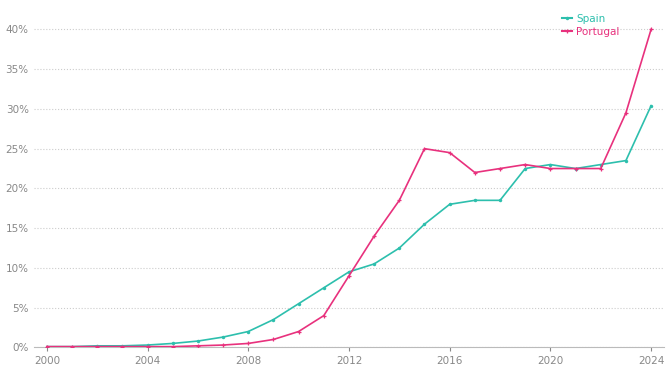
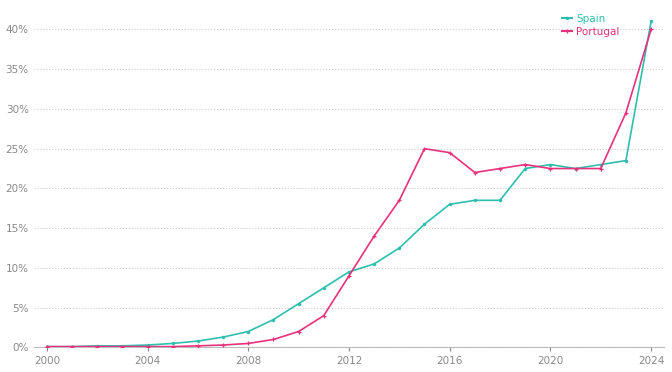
Spain/2024: 30.4% -> 41.0%
